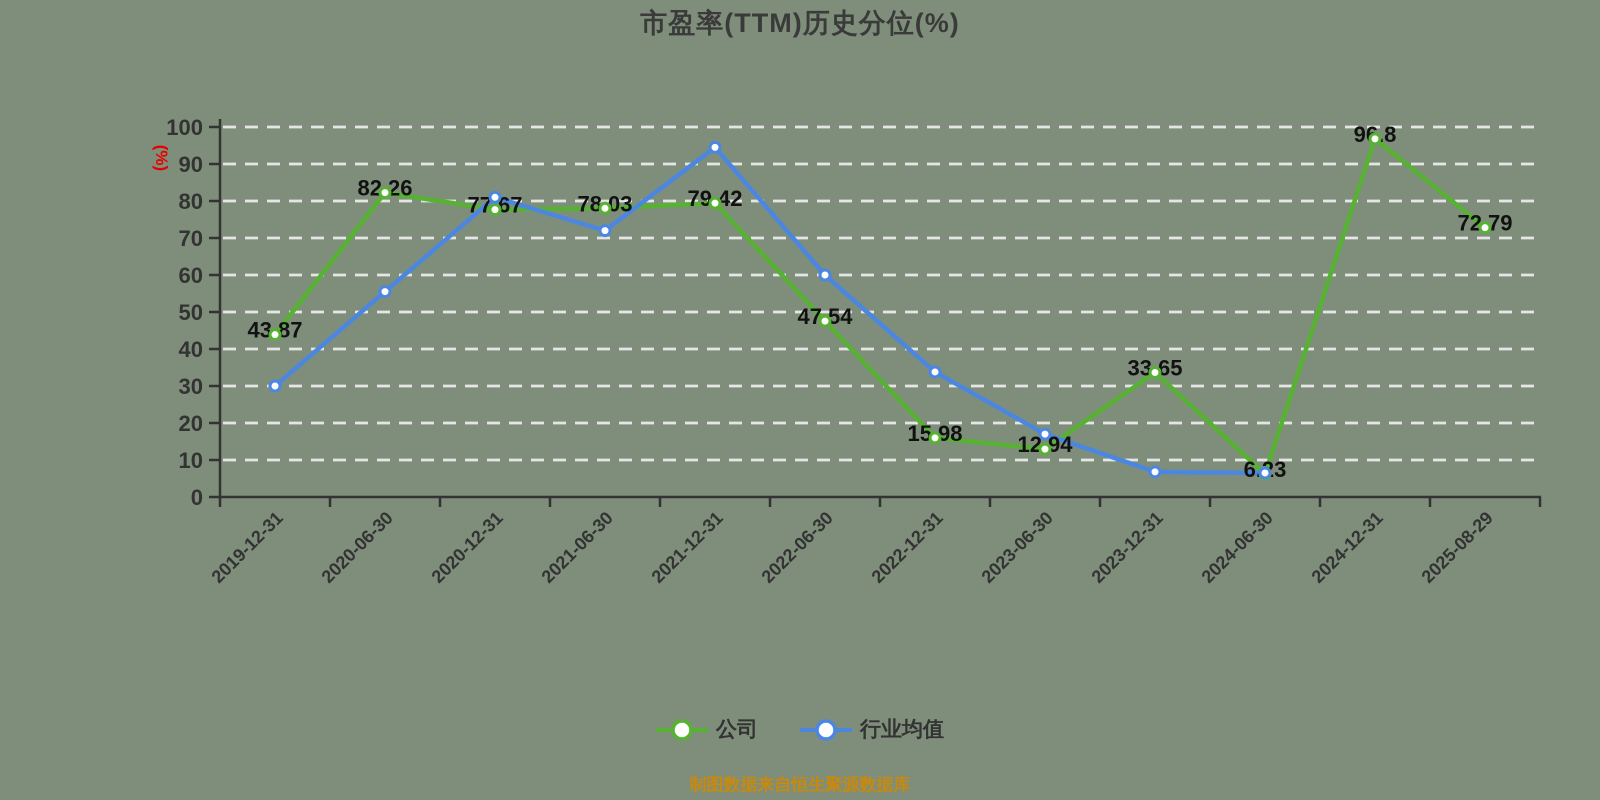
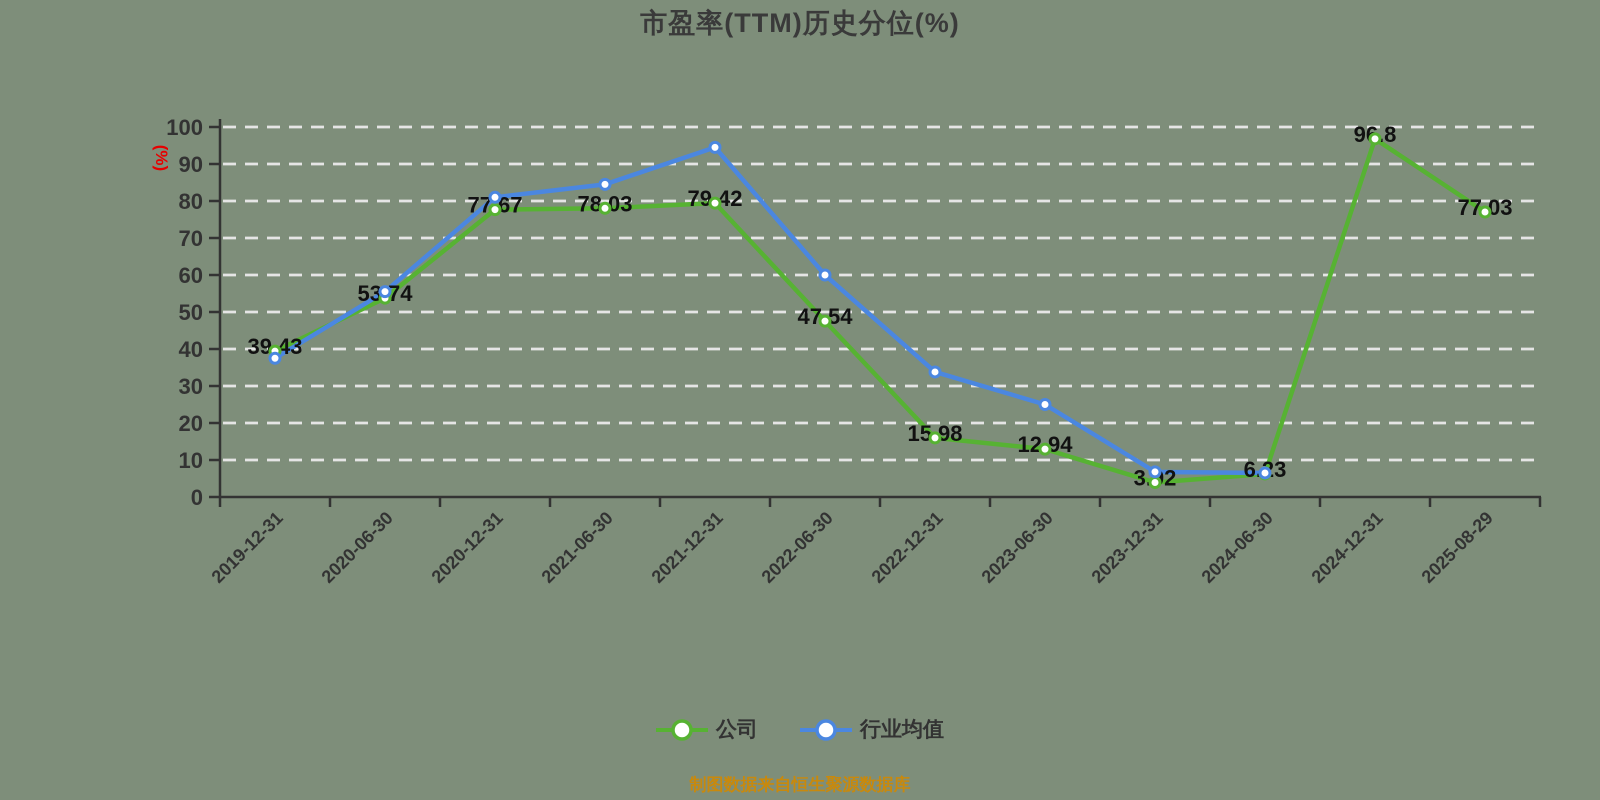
公司/2019-12-31: 43.87 -> 39.43
行业均值/2019-12-31: 30 -> 38
公司/2020-06-30: 82.26 -> 53.74
行业均值/2021-06-30: 72 -> 84
行业均值/2023-06-30: 17 -> 25
公司/2023-12-31: 33.65 -> 3.92
公司/2025-08-29: 72.79 -> 77.03
